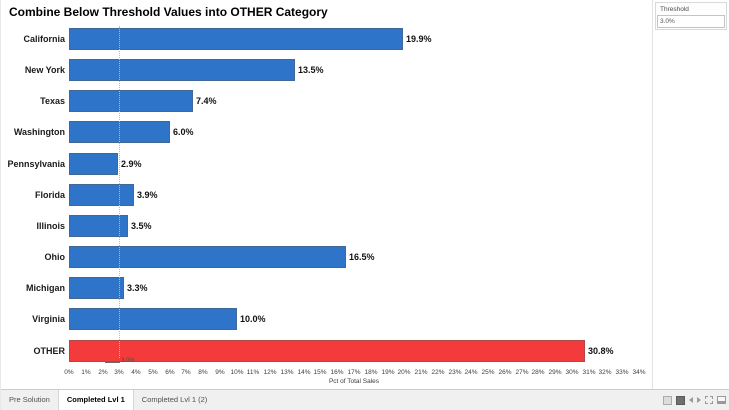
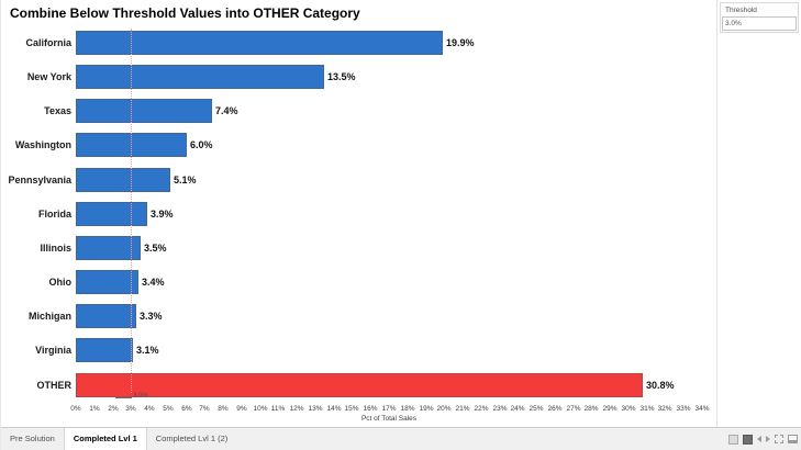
Pennsylvania: 2.9% -> 5.1%
Ohio: 16.5% -> 3.4%
Virginia: 10.0% -> 3.1%
